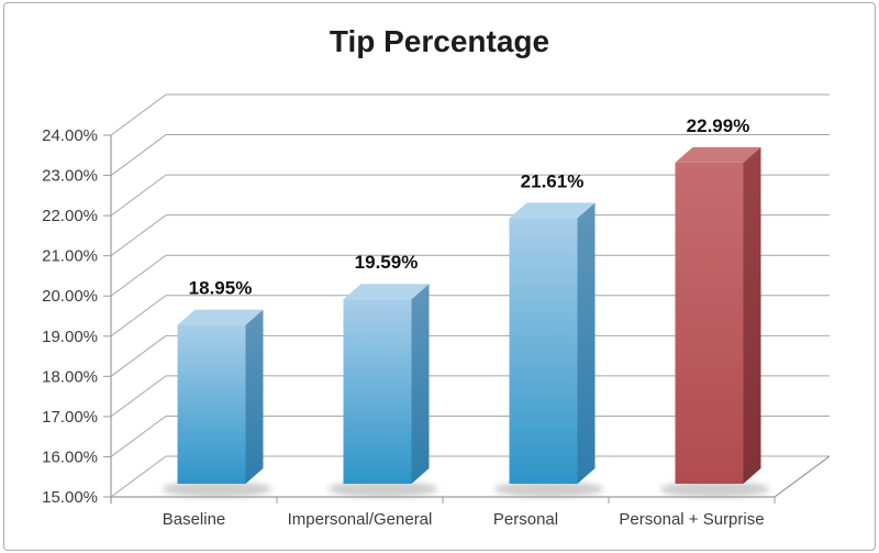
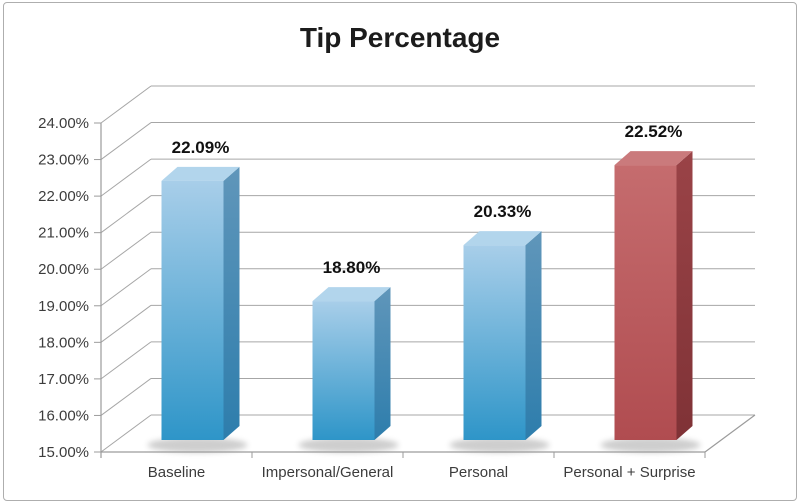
Baseline: 18.95% -> 22.09%
Impersonal/General: 19.59% -> 18.80%
Personal: 21.61% -> 20.33%
Personal + Surprise: 22.99% -> 22.52%
